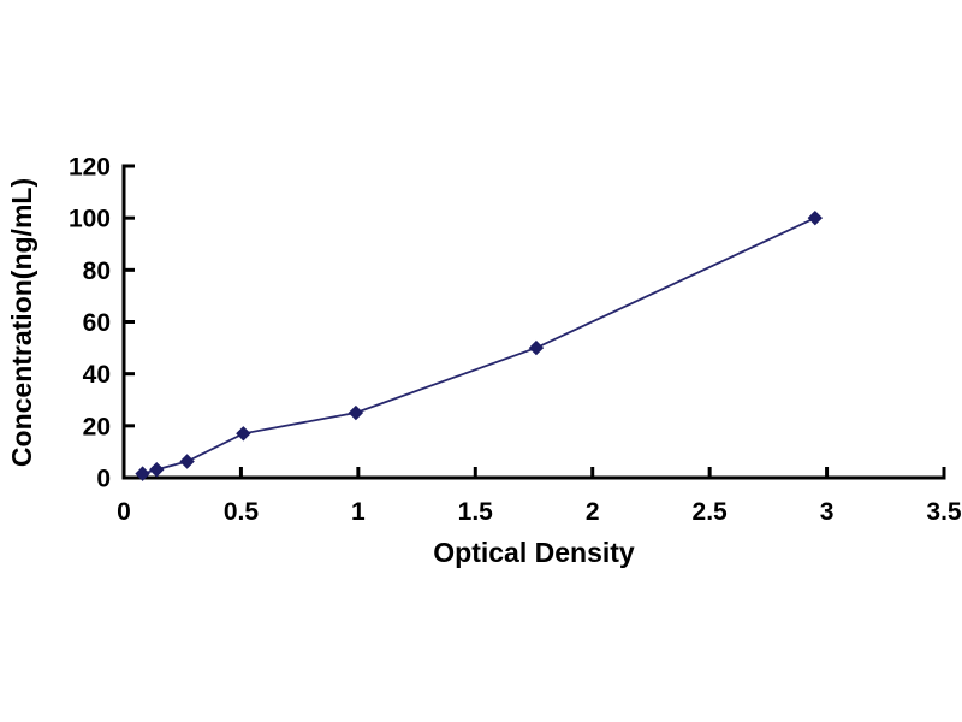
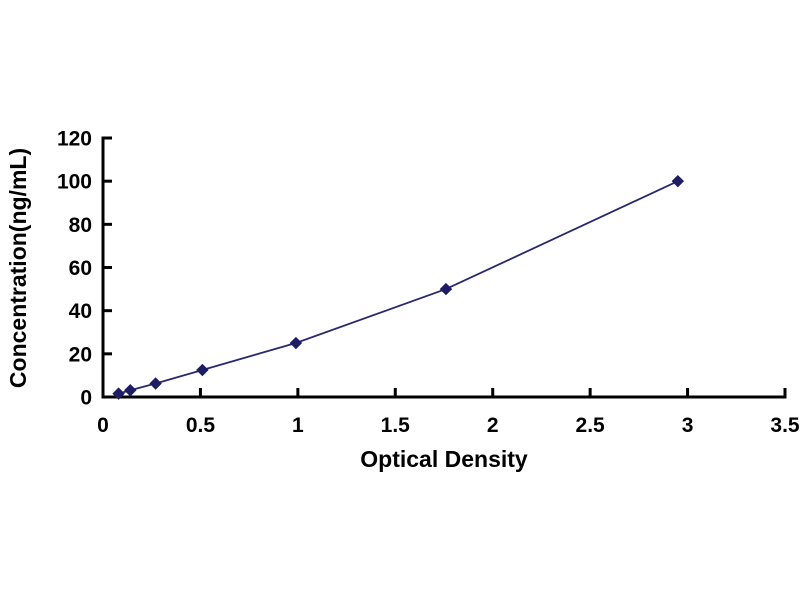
0.51: 17 -> 12
